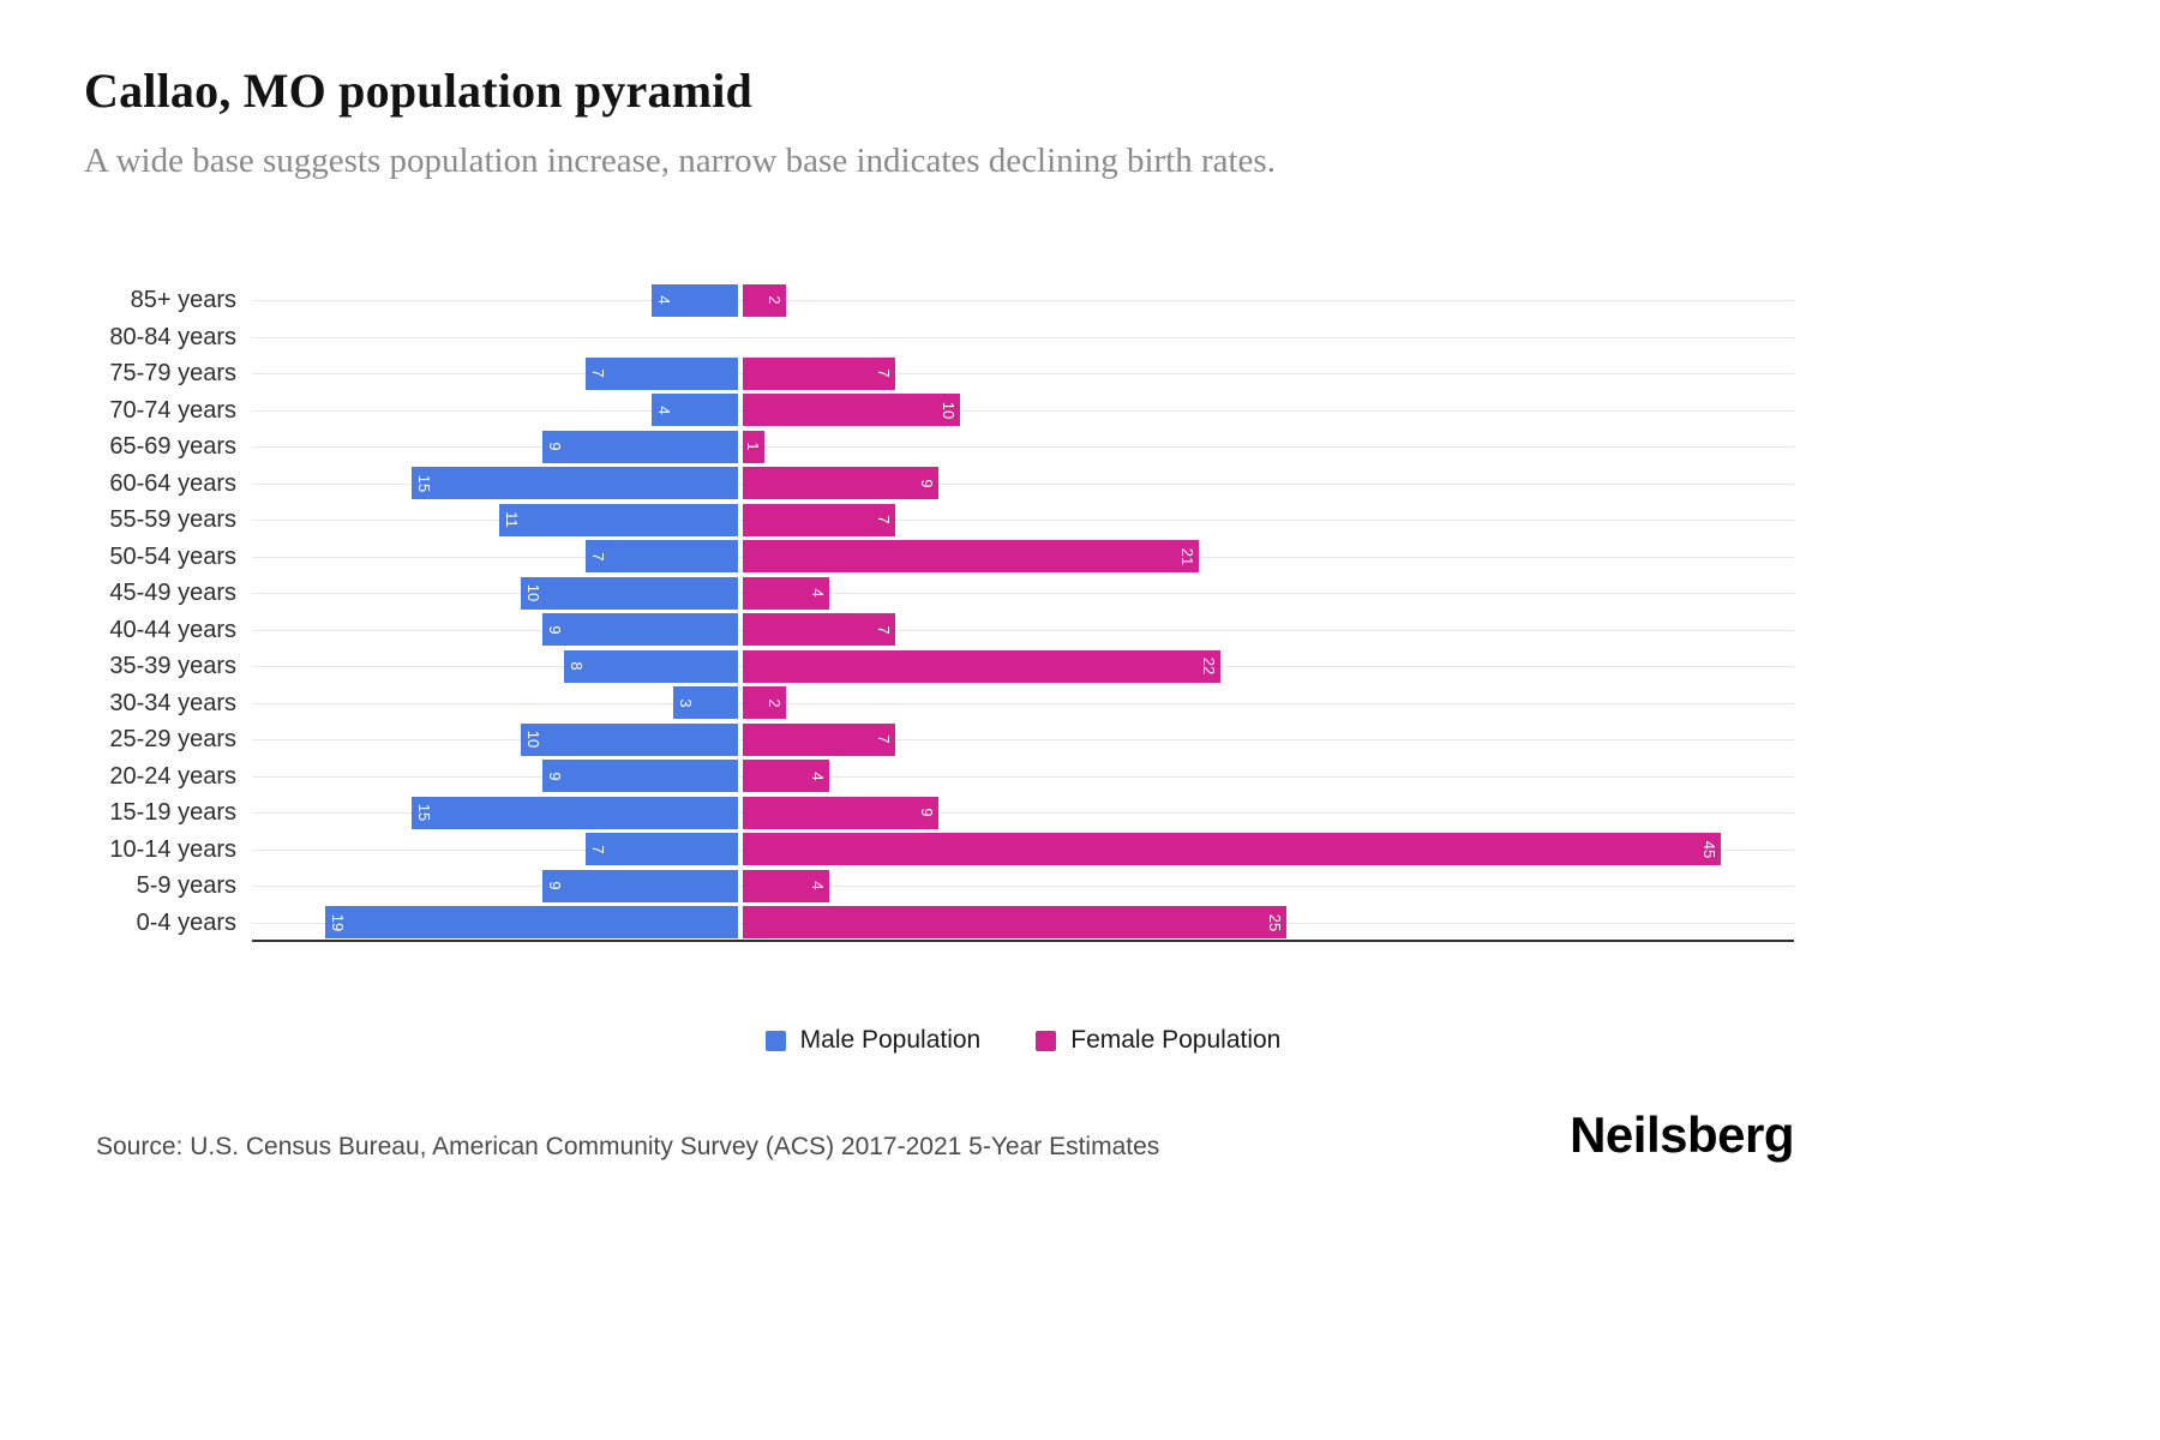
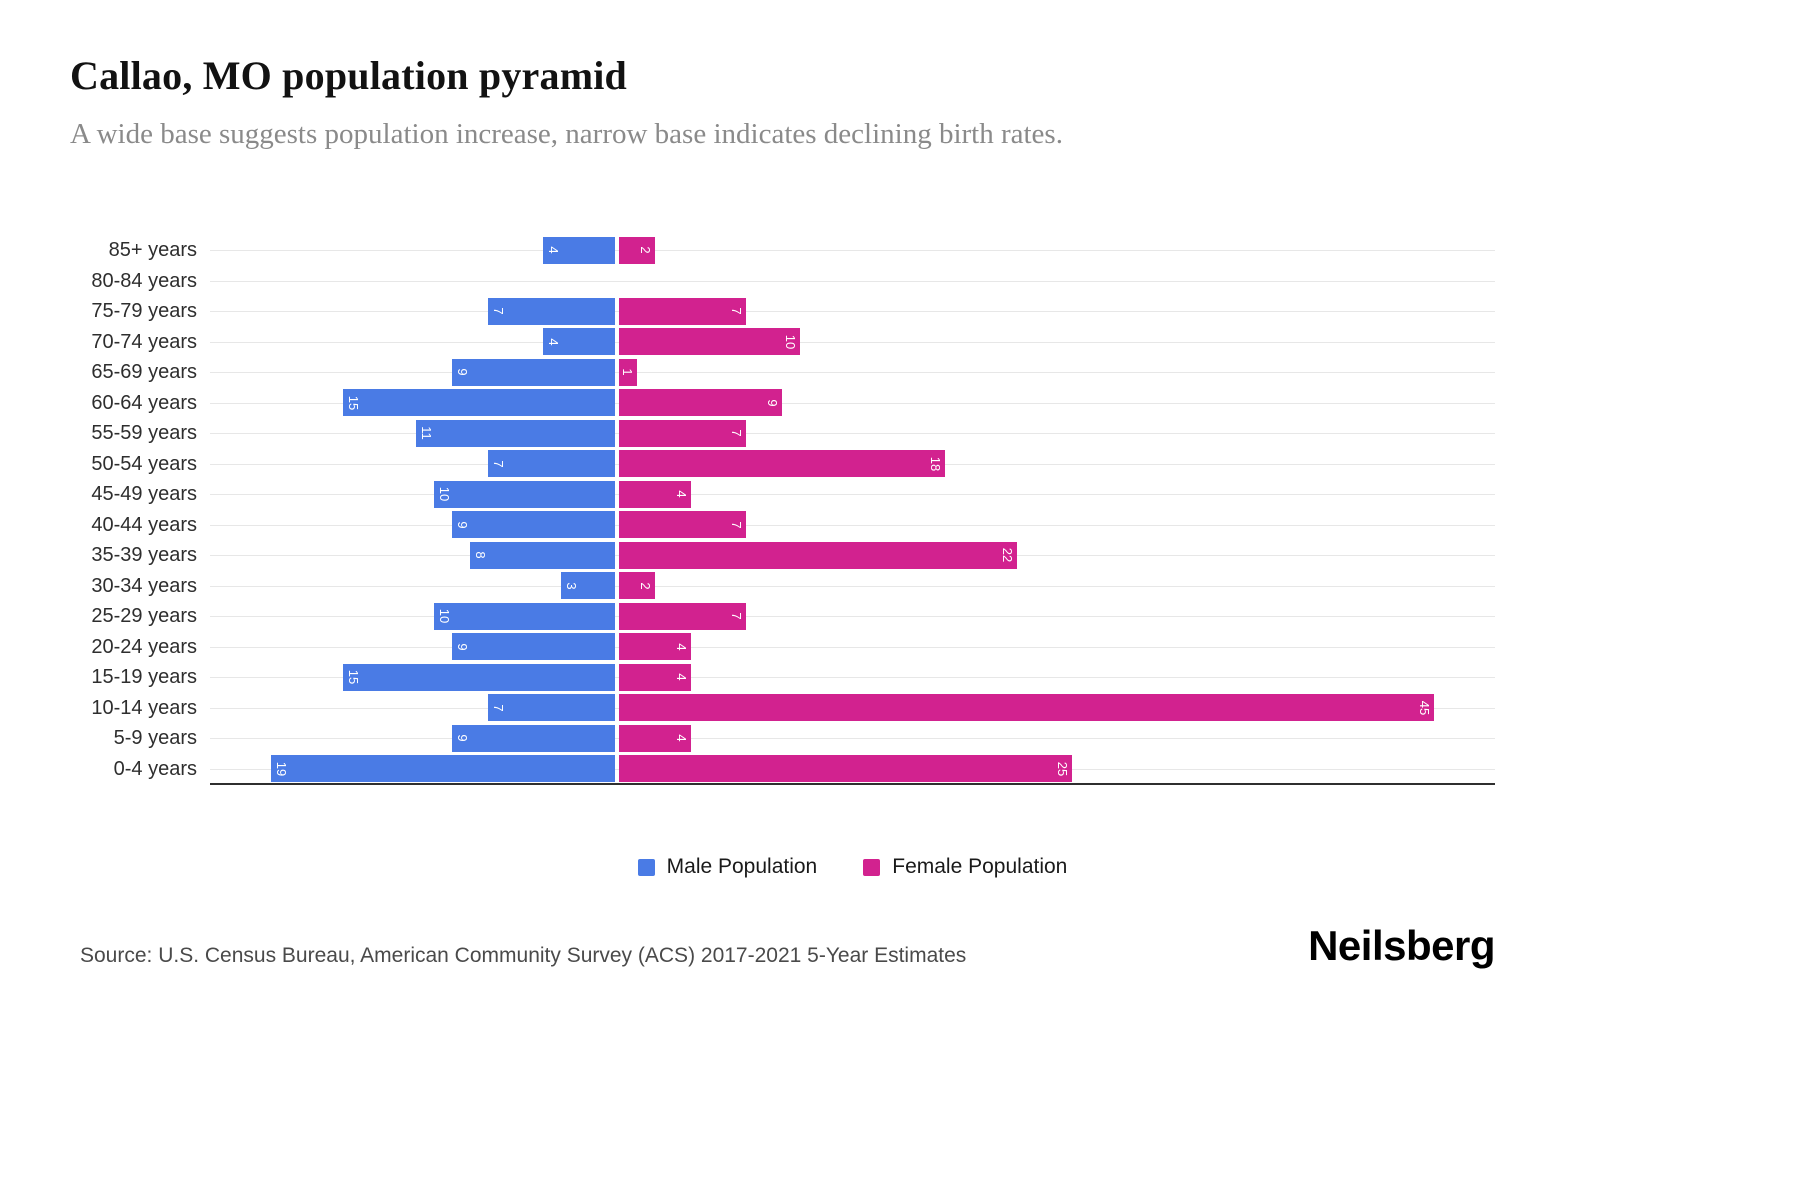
Female Population/50-54 years: 21 -> 18
Female Population/15-19 years: 9 -> 4
